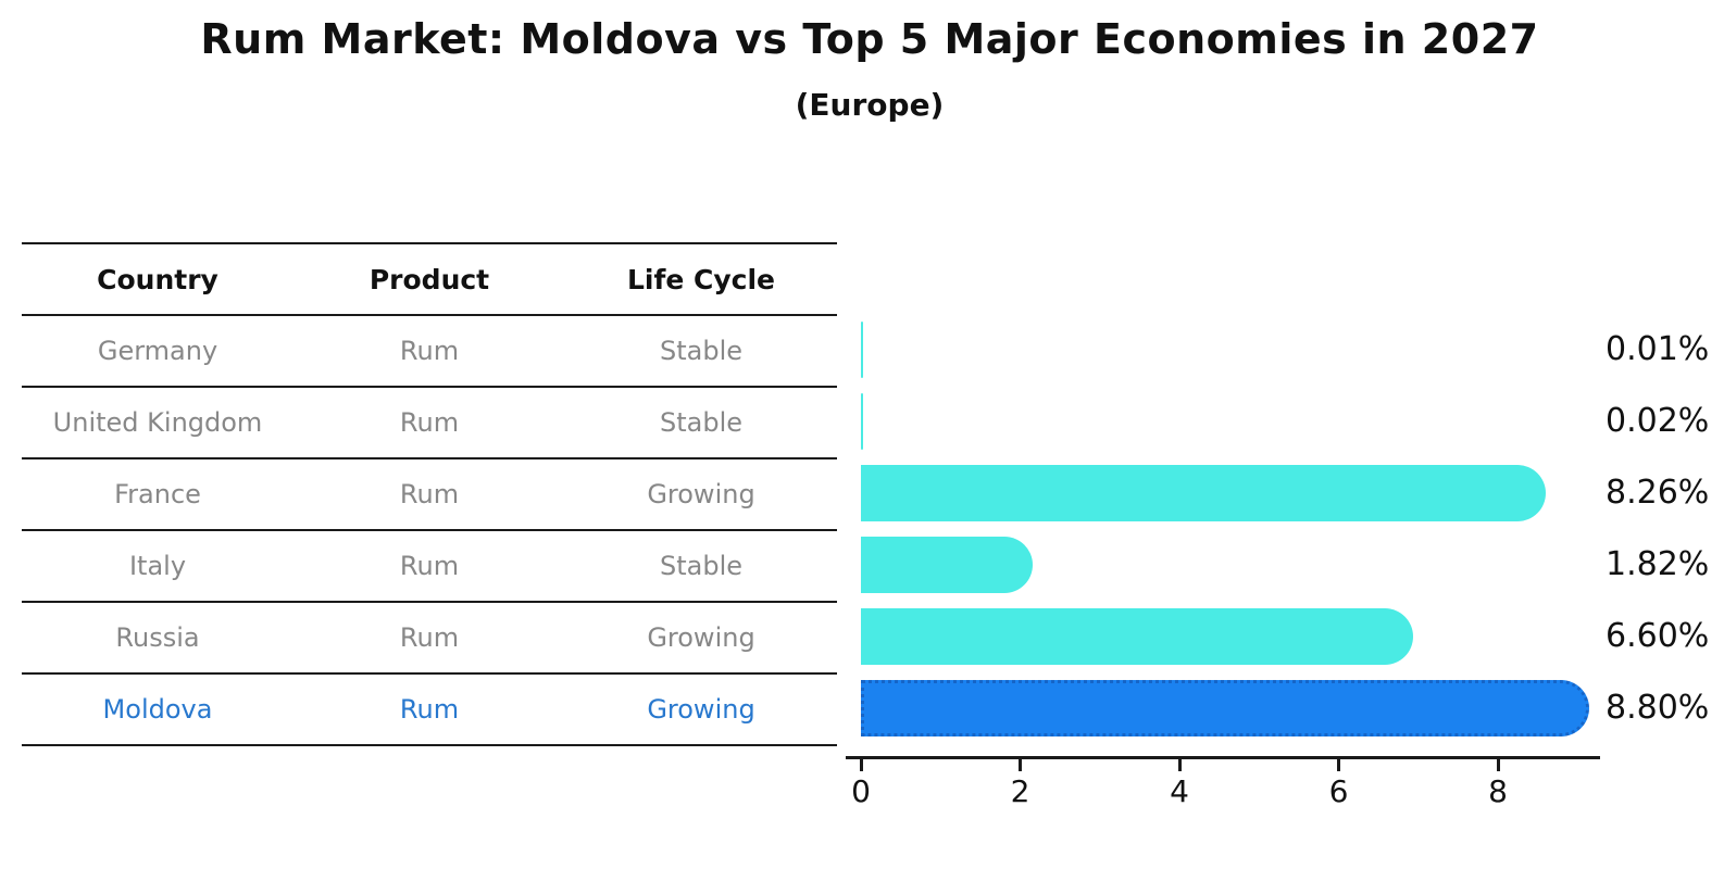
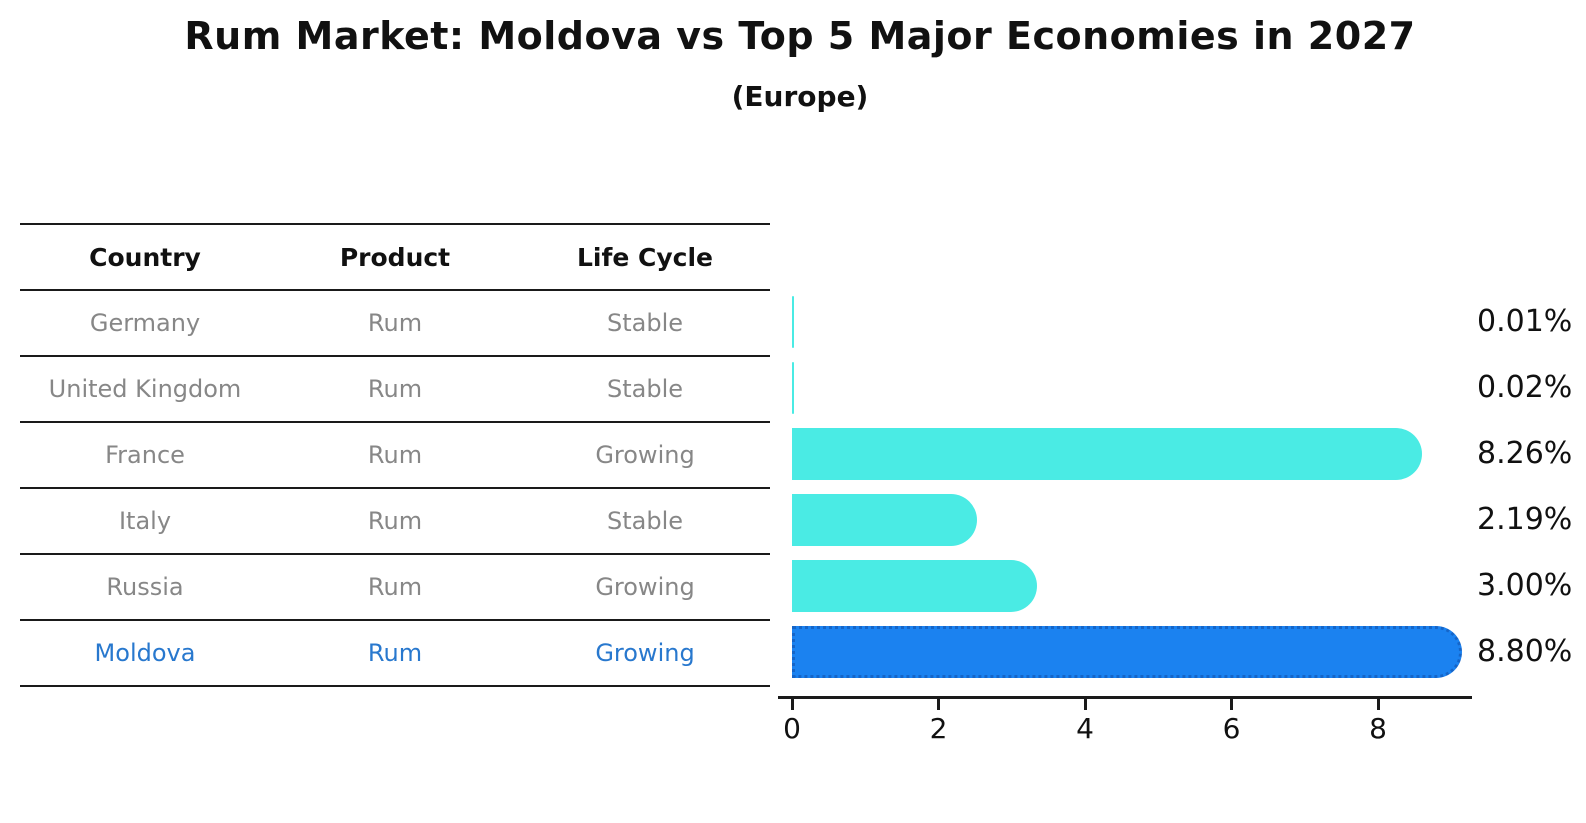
Italy: 1.82% -> 2.19%
Russia: 6.60% -> 3.00%
